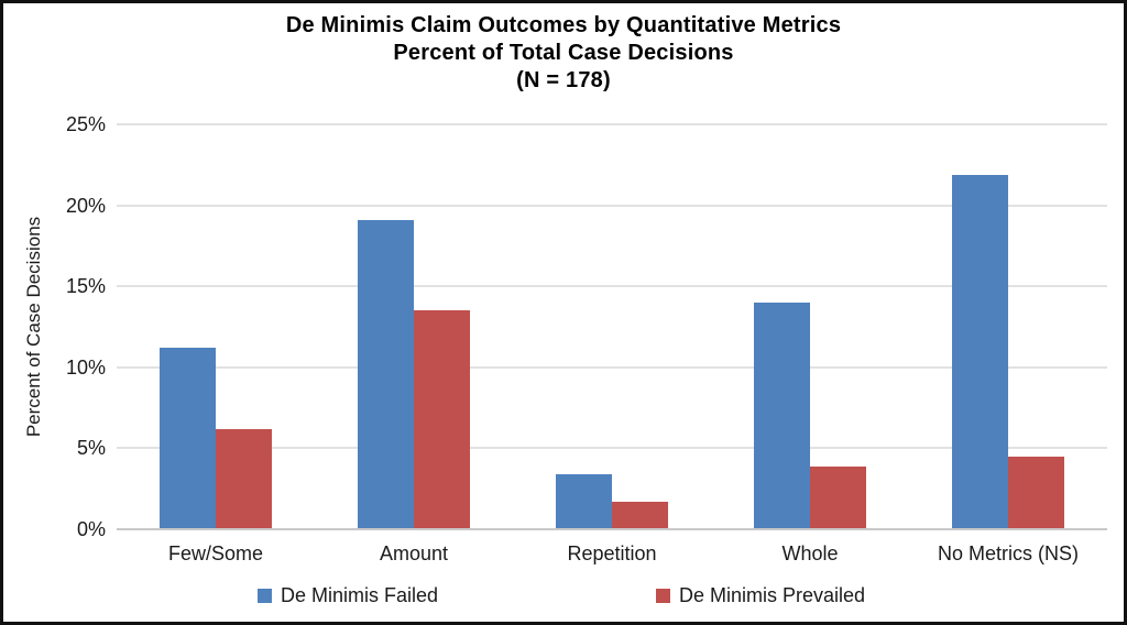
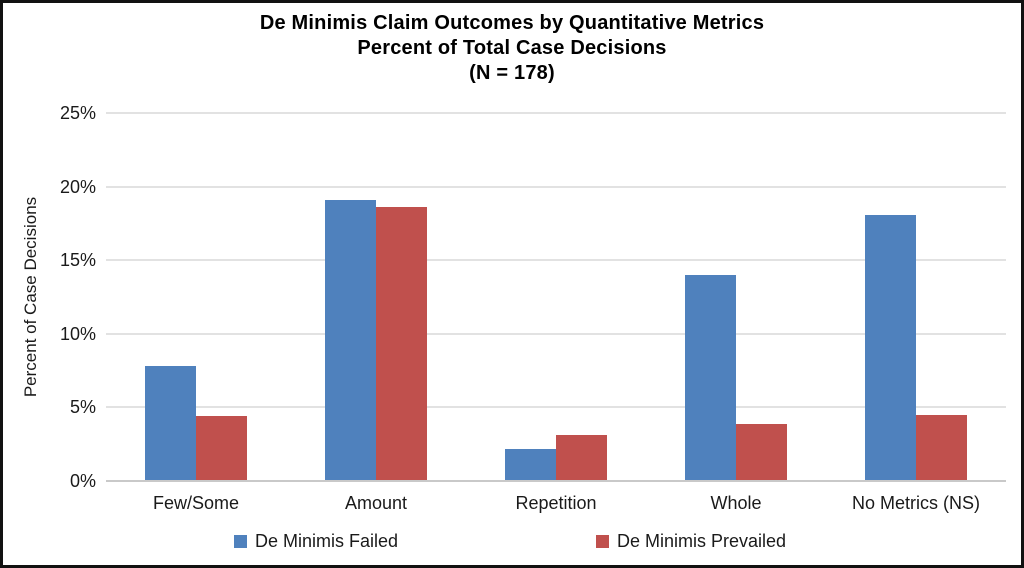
De Minimis Failed/Few/Some: 11.2% -> 7.8%
De Minimis Prevailed/Few/Some: 6.2% -> 4.4%
De Minimis Prevailed/Amount: 13.5% -> 18.6%
De Minimis Failed/Repetition: 3.4% -> 2.2%
De Minimis Prevailed/Repetition: 1.7% -> 3.1%
De Minimis Failed/No Metrics (NS): 21.9% -> 18.1%
